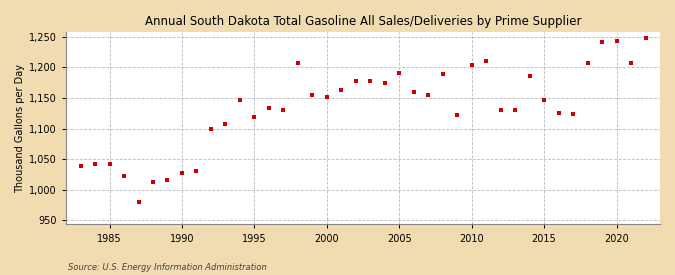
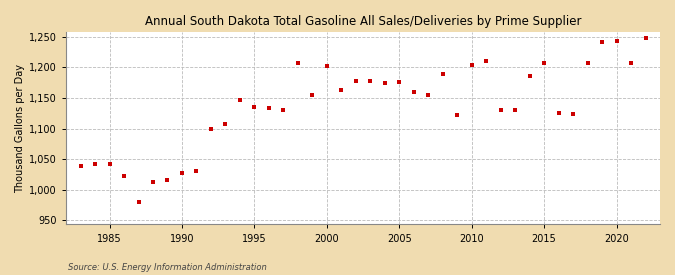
1995: 1,119 -> 1,136
2000: 1,152 -> 1,202
2005: 1,191 -> 1,176
2015: 1,147 -> 1,208
